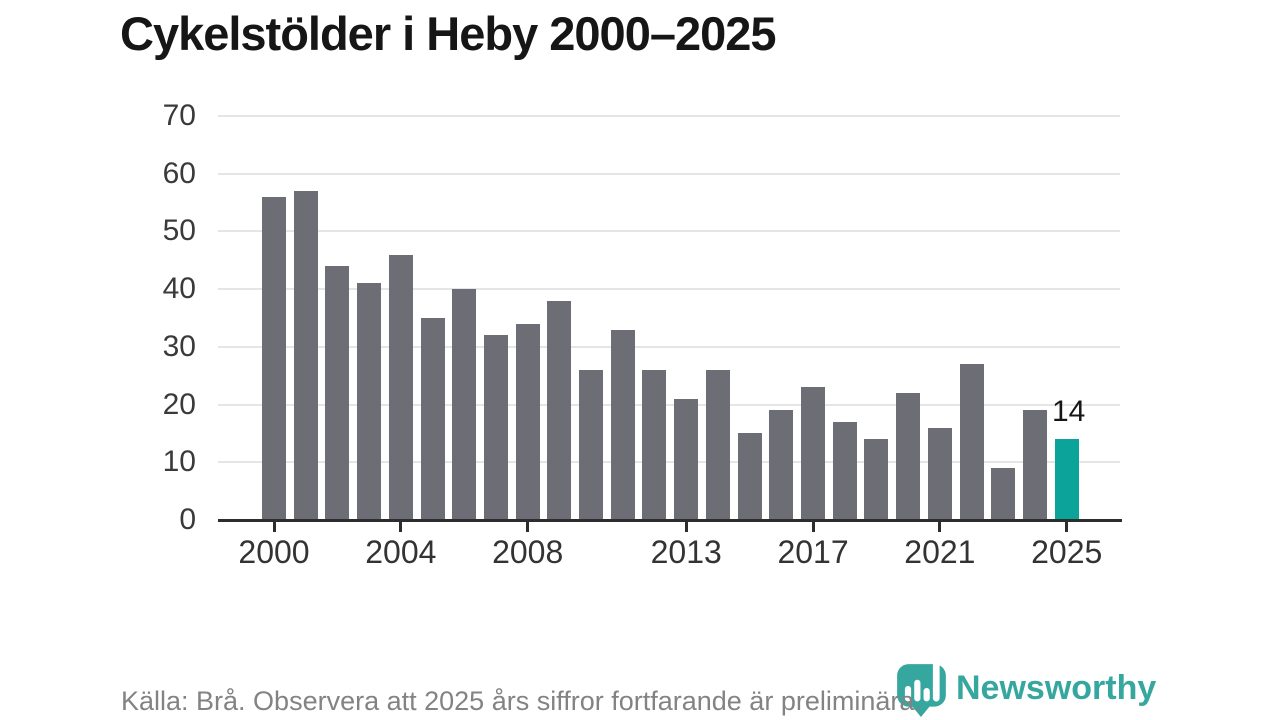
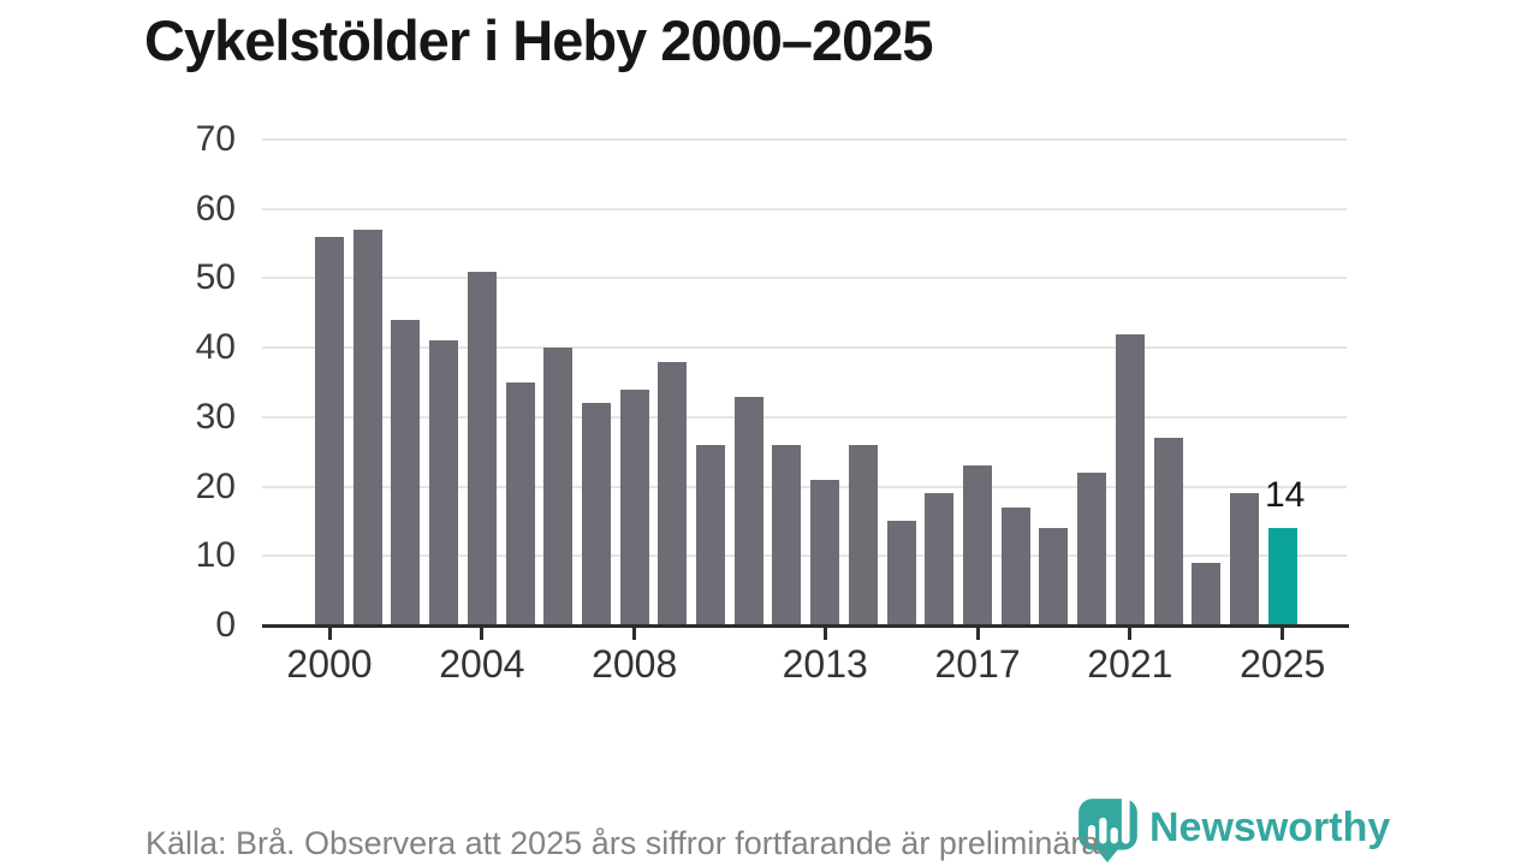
2004: 46 -> 51
2021: 16 -> 42
